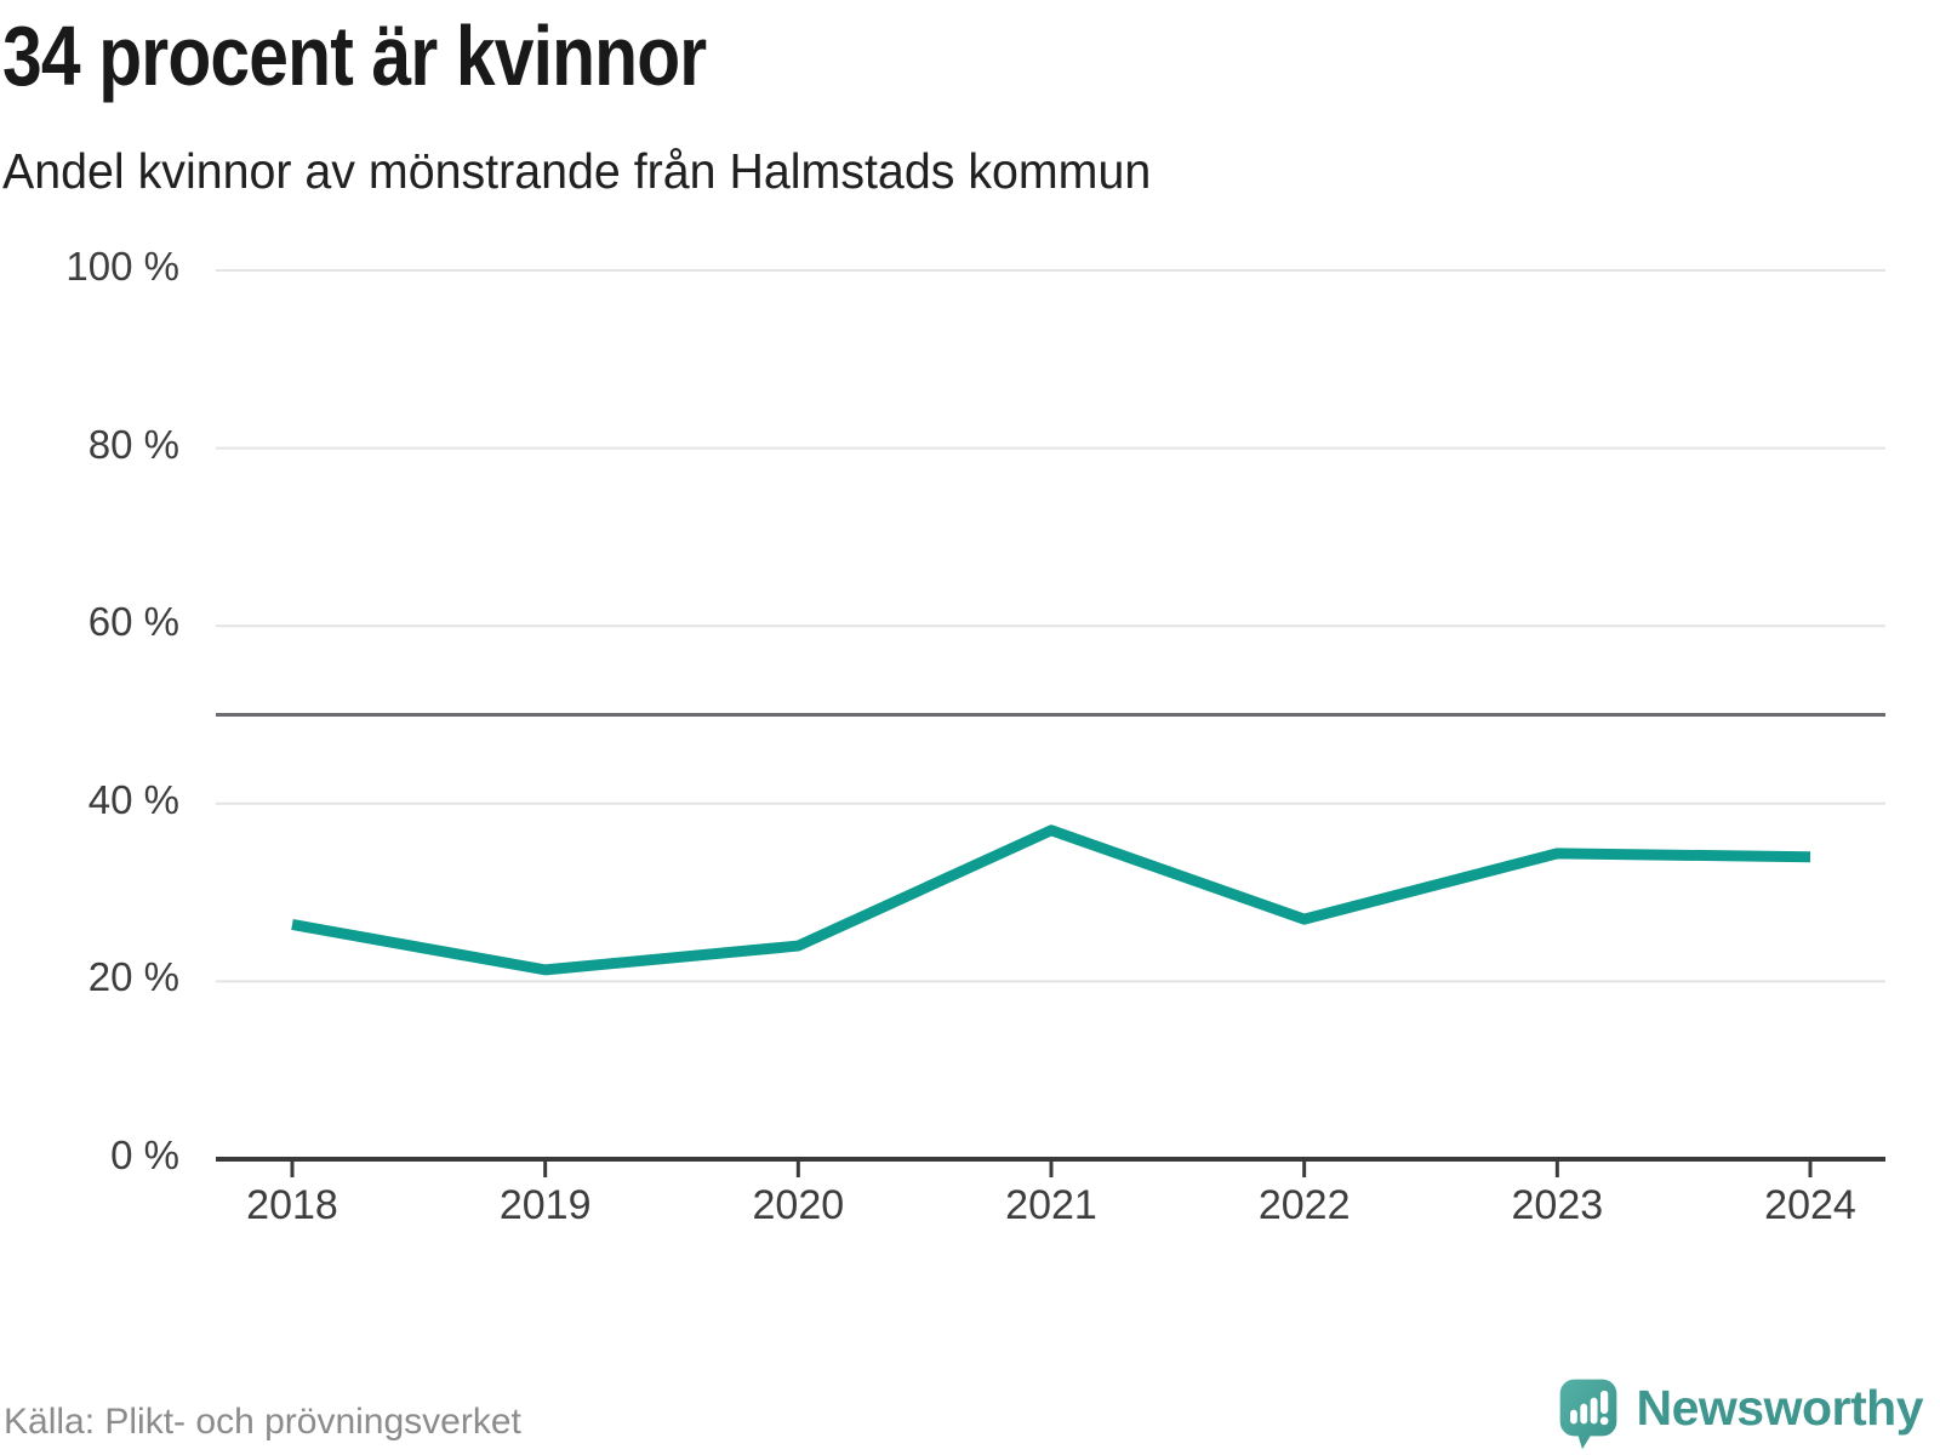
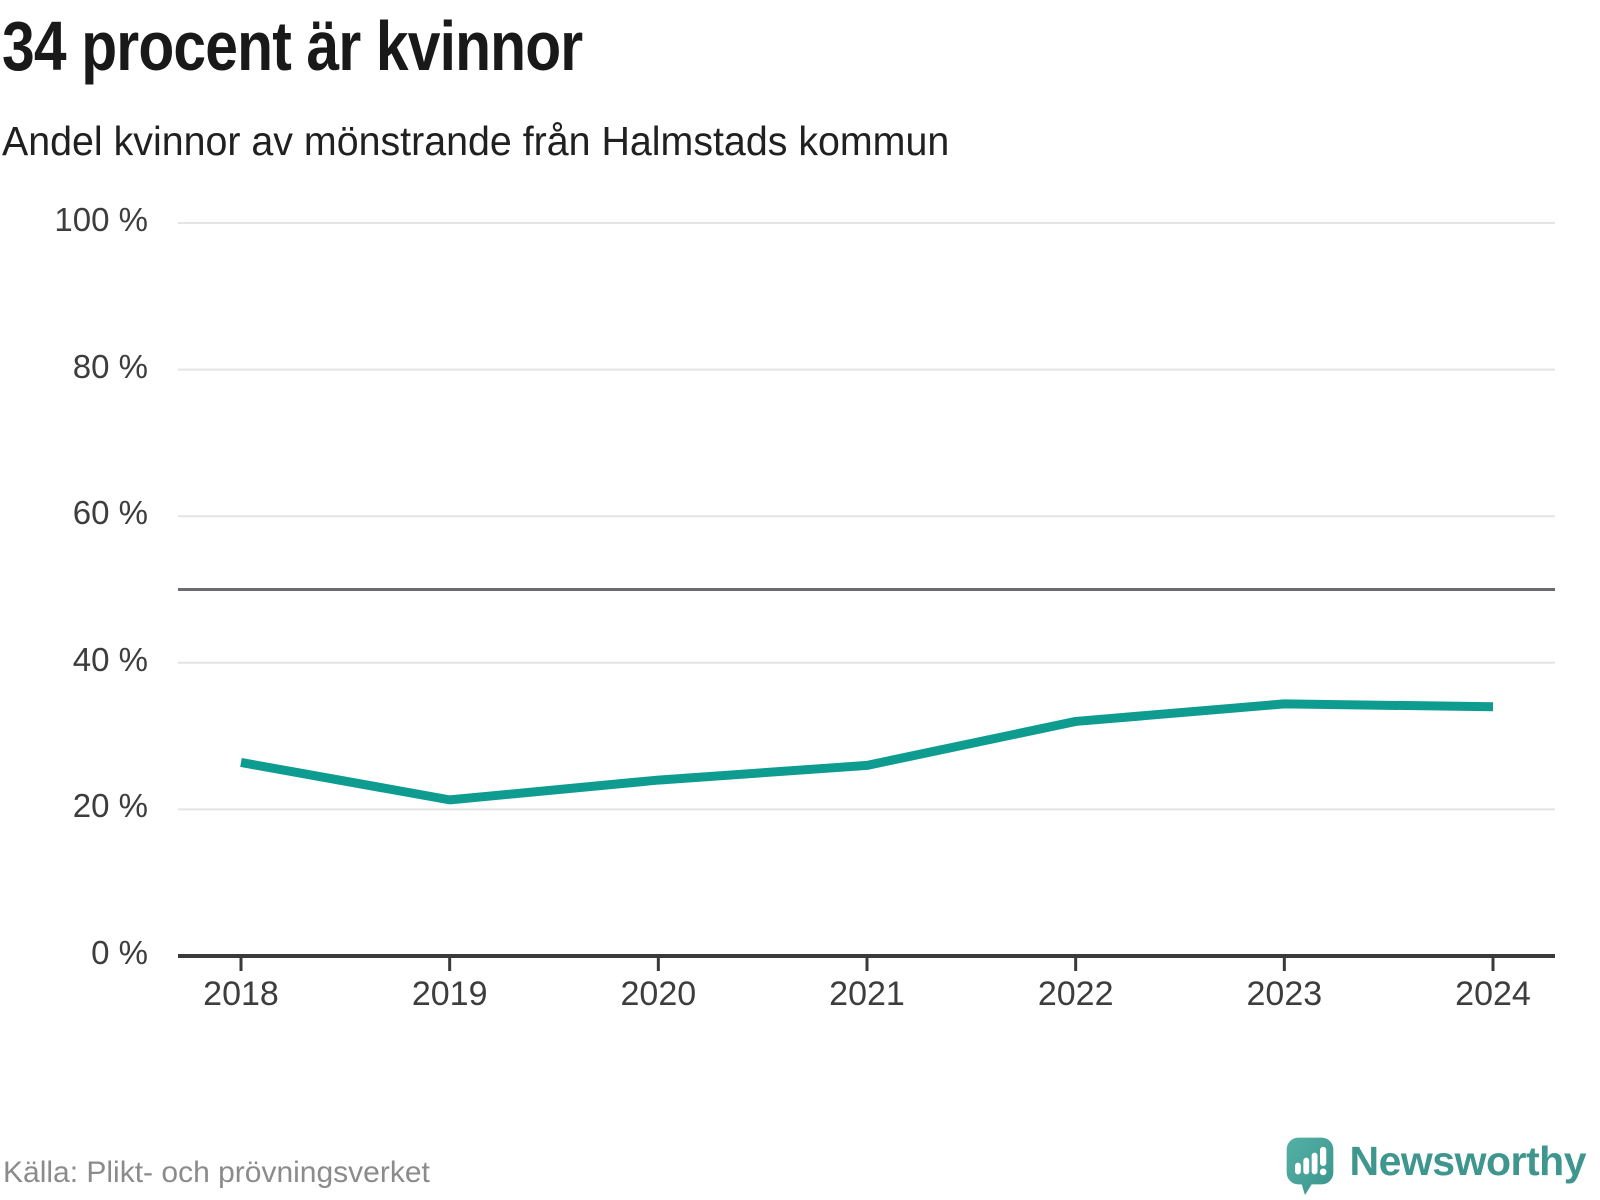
2021: 37% -> 26%
2022: 27% -> 32%
